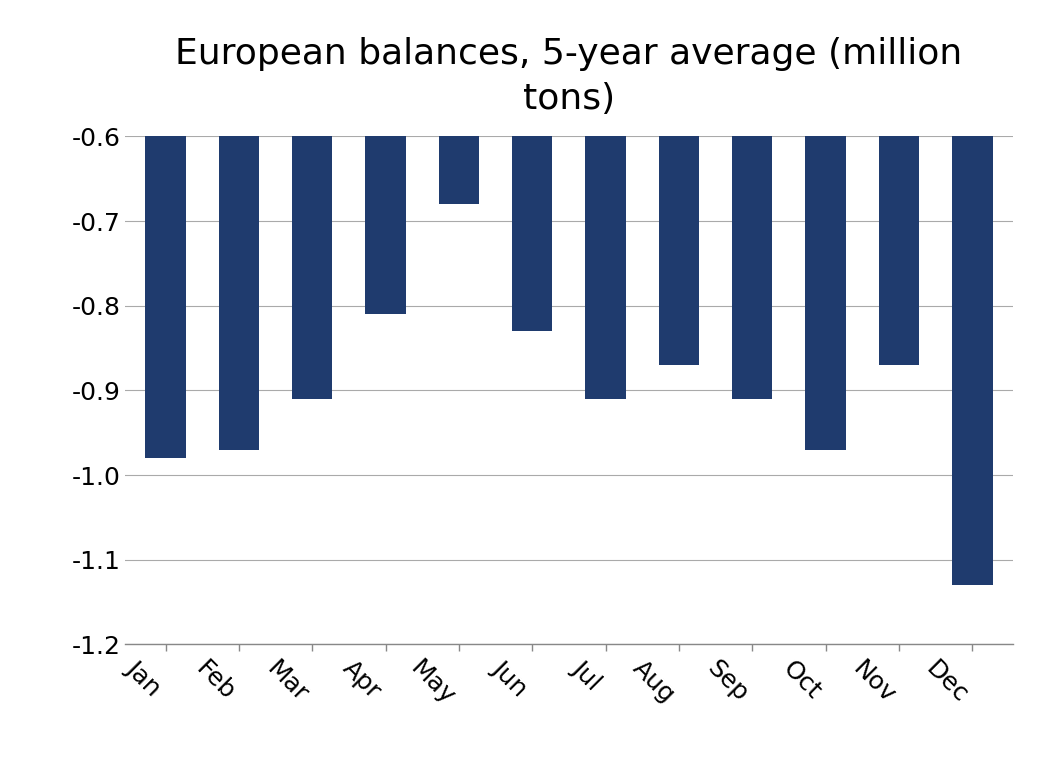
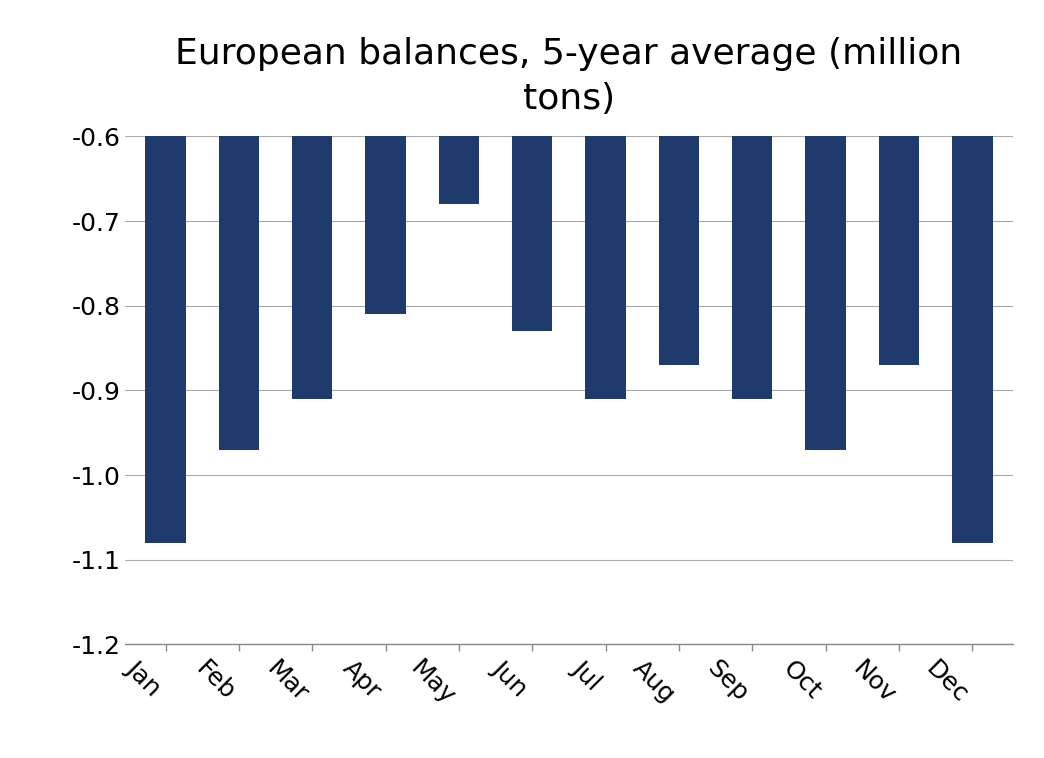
Jan: -0.98 -> -1.08
Dec: -1.13 -> -1.08
